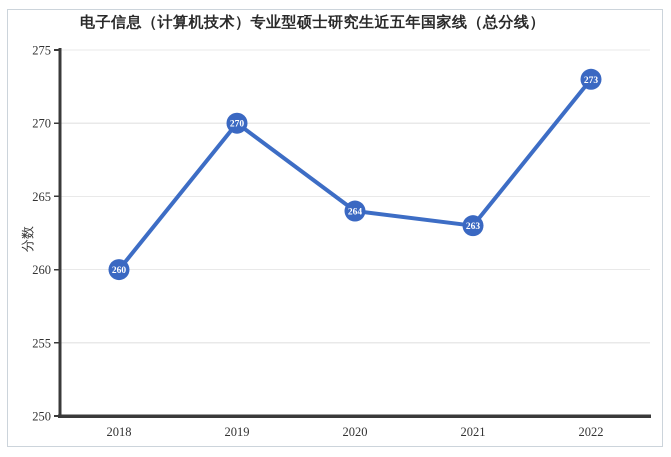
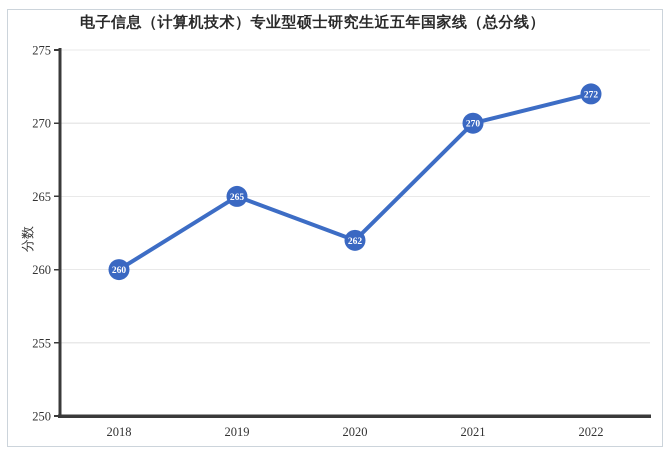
2019: 270 -> 265
2020: 264 -> 262
2021: 263 -> 270
2022: 273 -> 272
